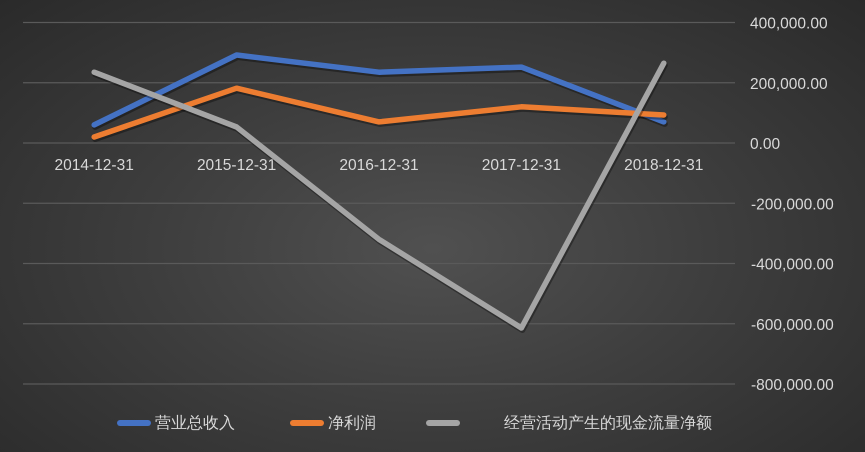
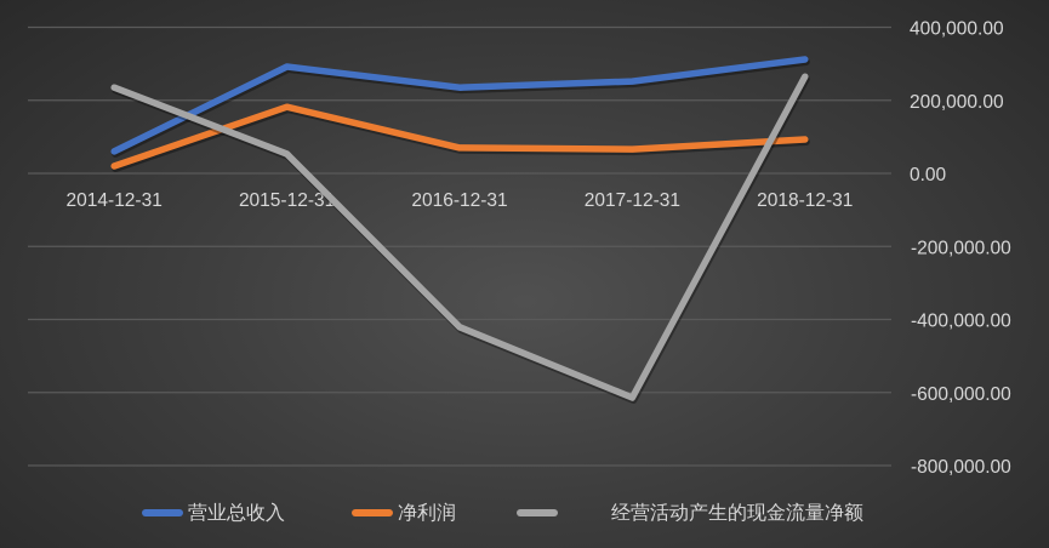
经营活动产生的现金流量净额/2016-12-31: -320000 -> -420000
净利润/2017-12-31: 120000 -> 70000
营业总收入/2018-12-31: 70000 -> 310000
